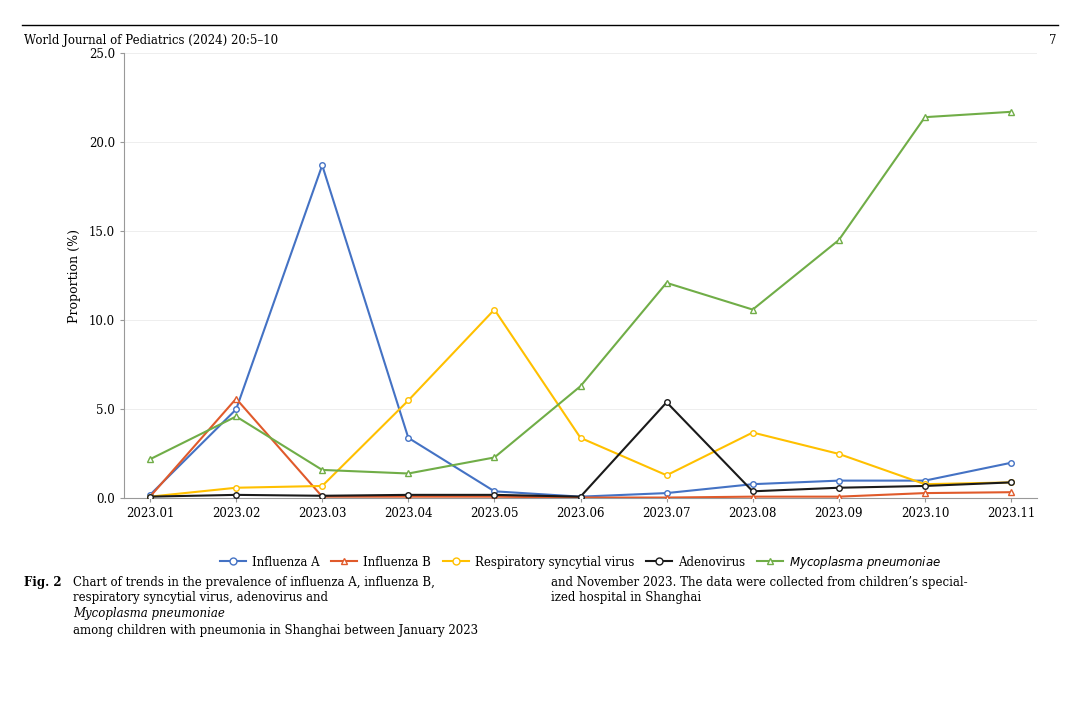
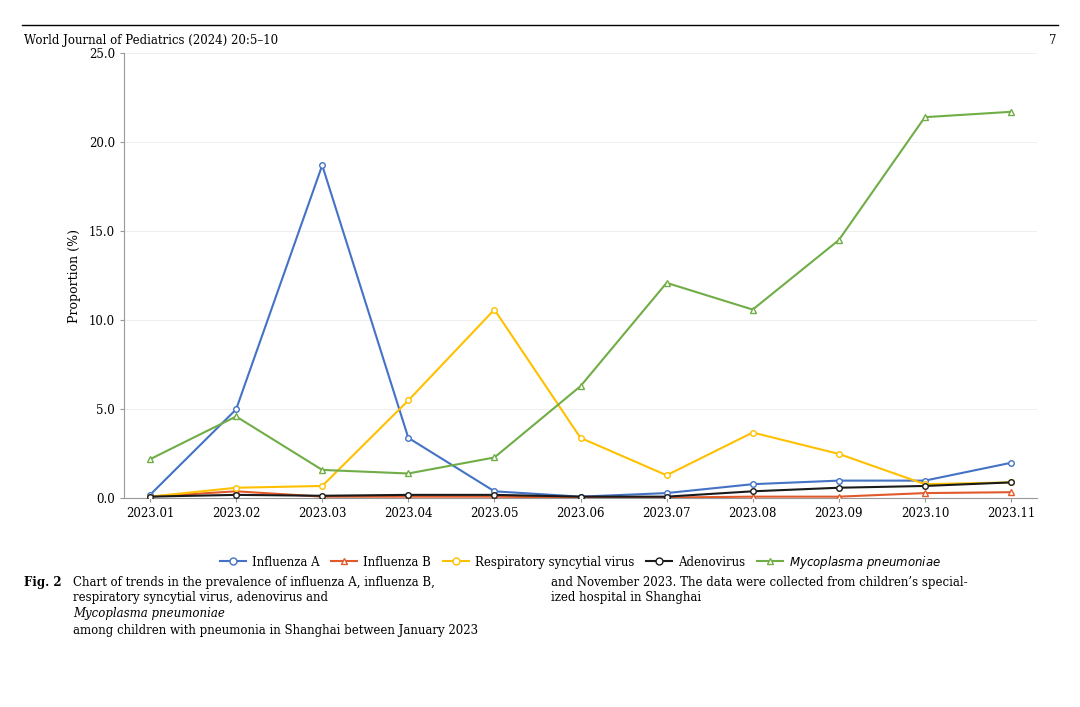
Influenza B/2023.02: 5.6 -> 0.4
Adenovirus/2023.07: 5.4 -> 0.1
